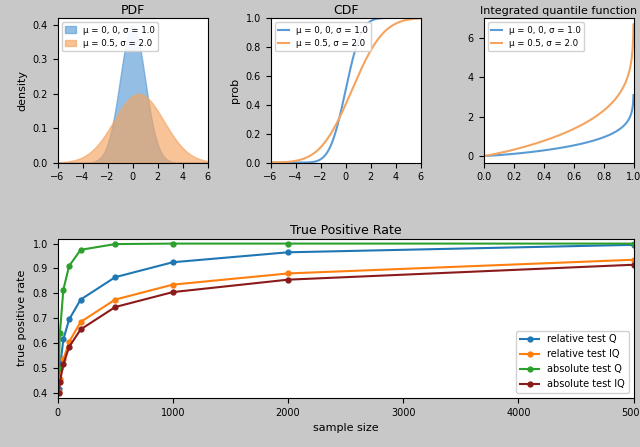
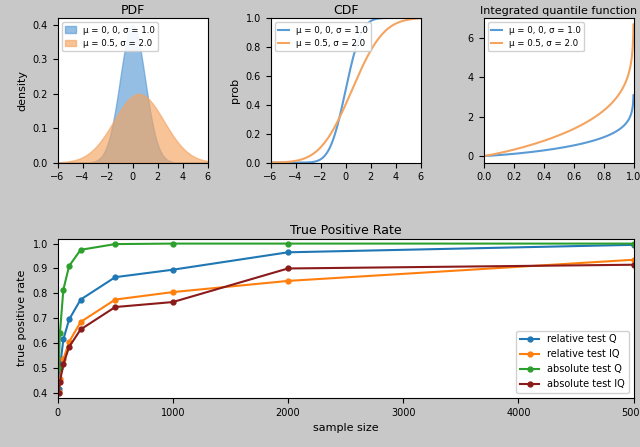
True Positive Rate/relative test Q/1000: 0.925 -> 0.895
True Positive Rate/relative test IQ/1000: 0.835 -> 0.805
True Positive Rate/absolute test IQ/1000: 0.805 -> 0.765
True Positive Rate/relative test IQ/2000: 0.880 -> 0.850
True Positive Rate/absolute test IQ/2000: 0.855 -> 0.900
